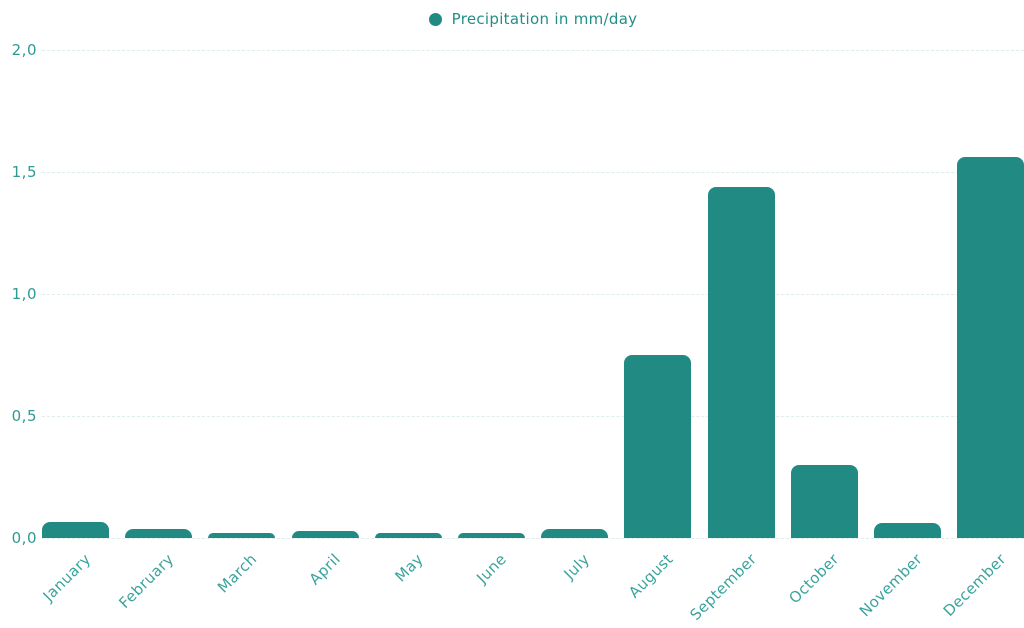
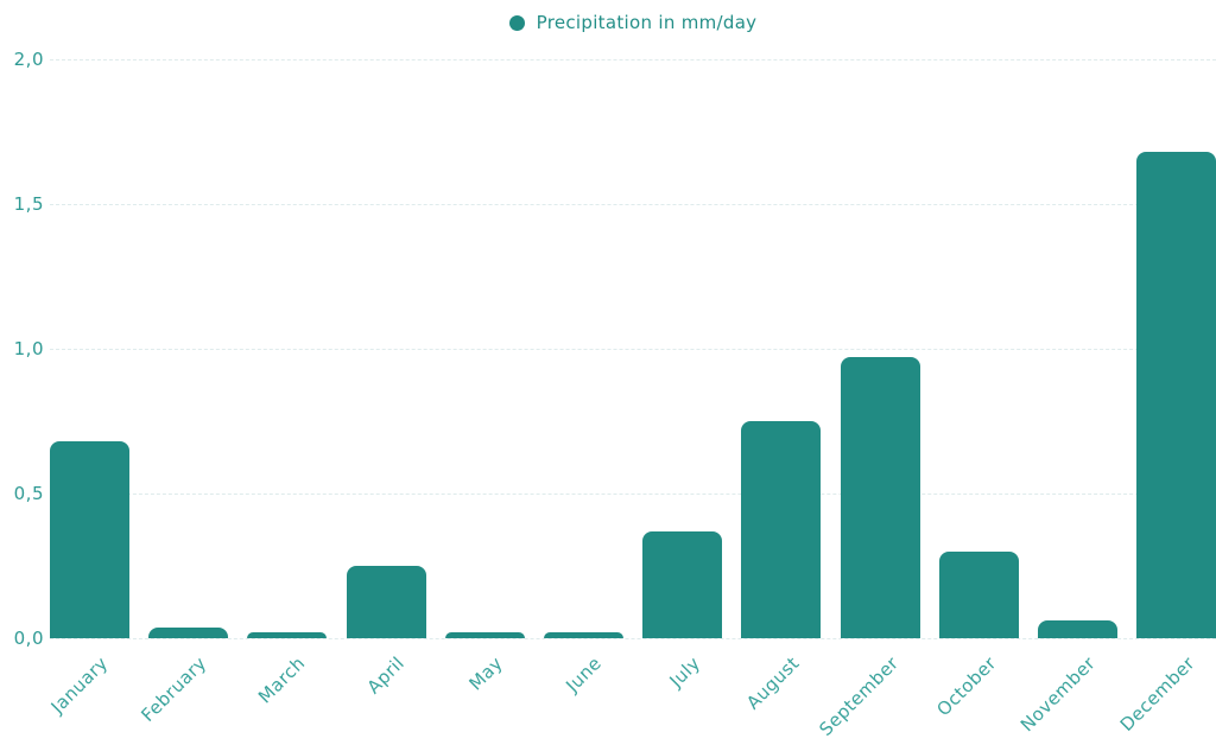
January: 0,07 -> 0,68
April: 0,03 -> 0,25
July: 0,04 -> 0,37
September: 1,44 -> 0,97
December: 1,56 -> 1,68
